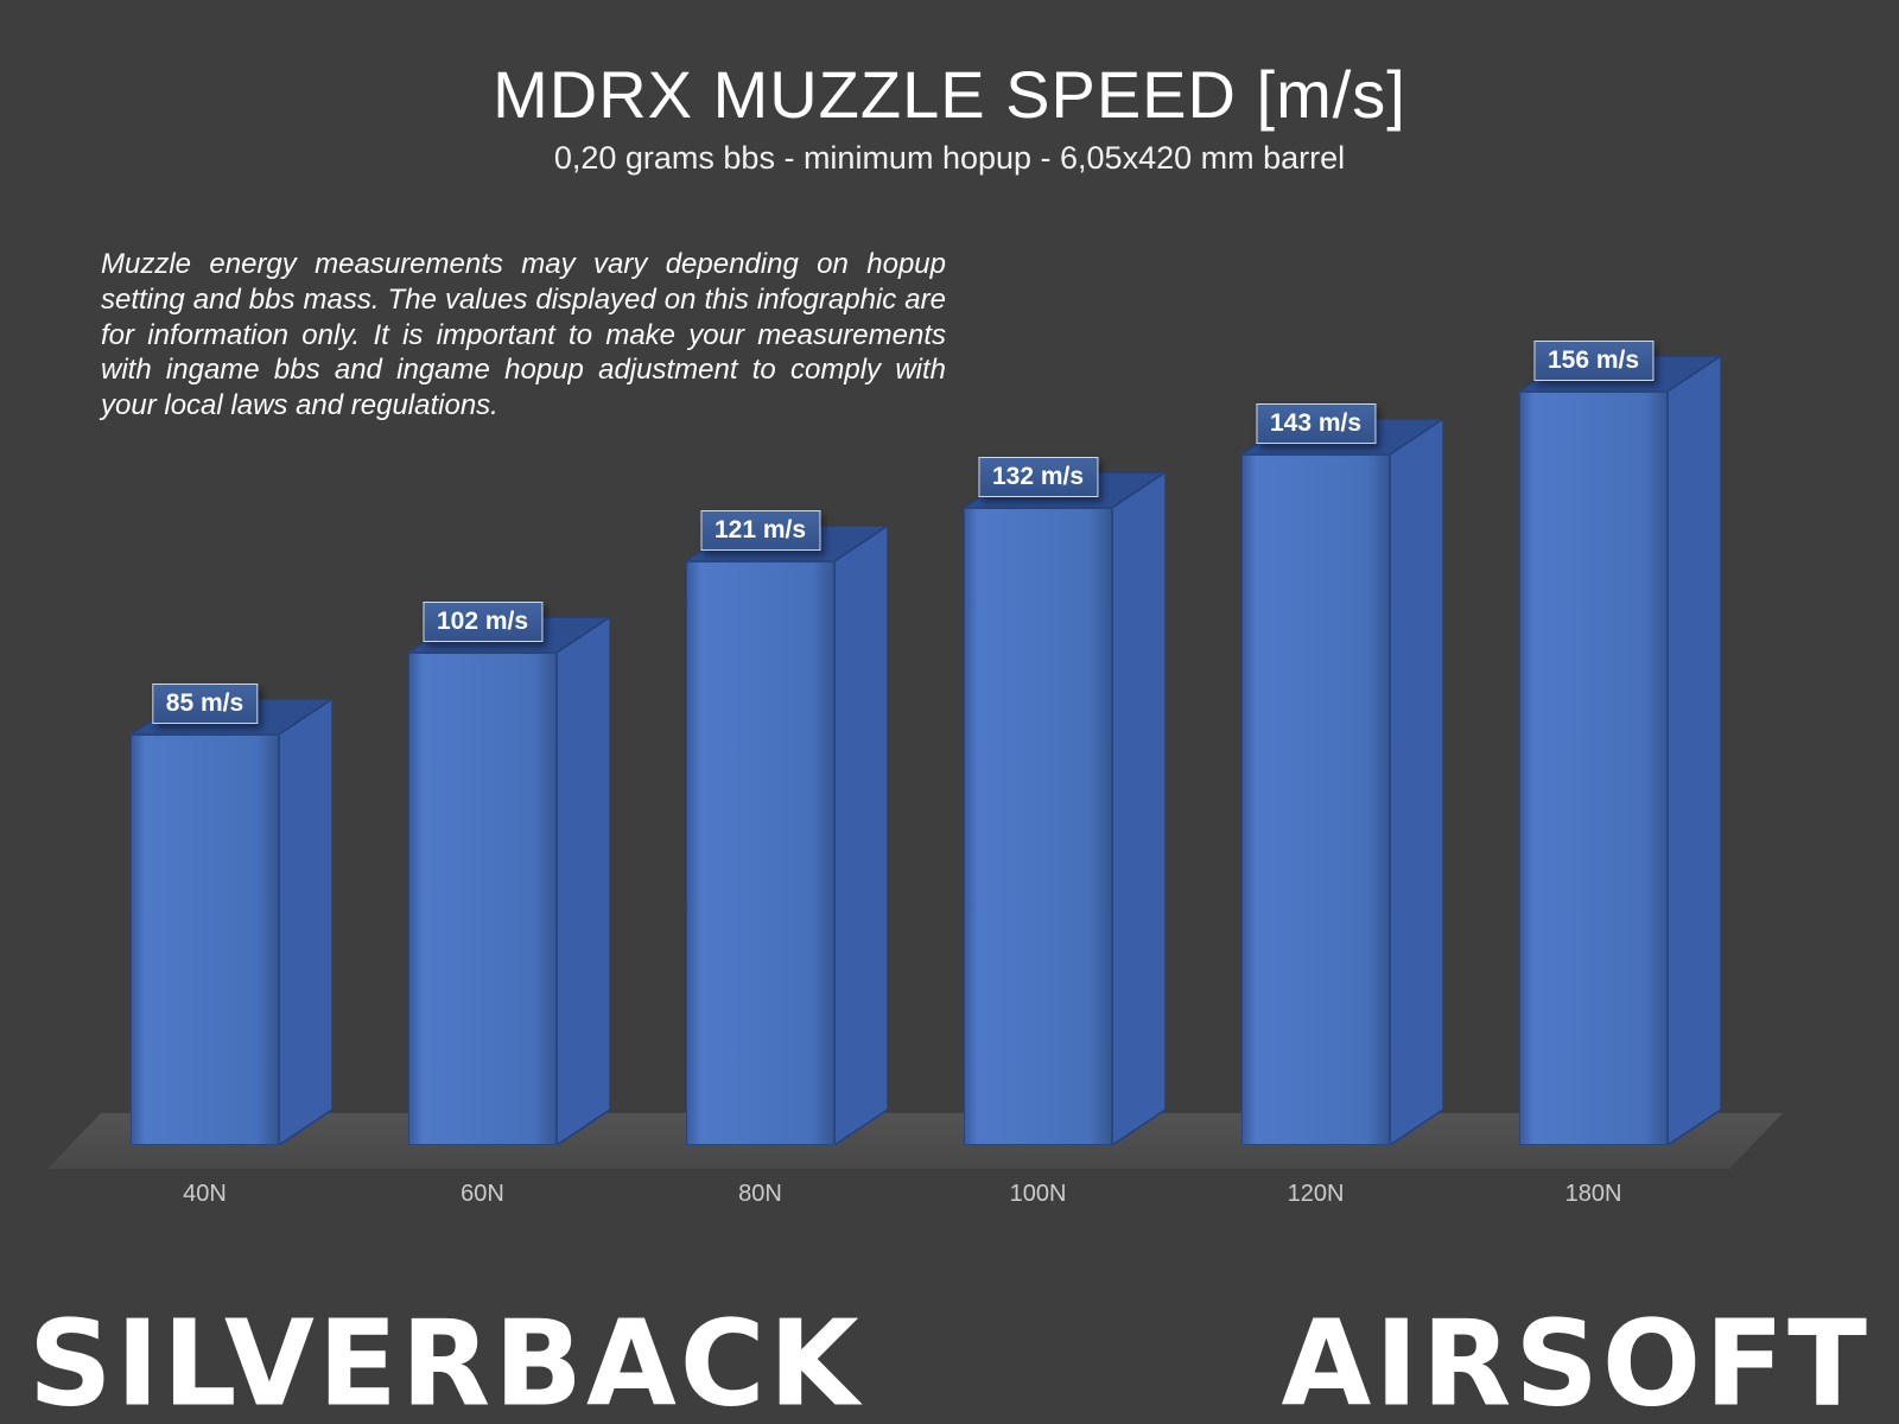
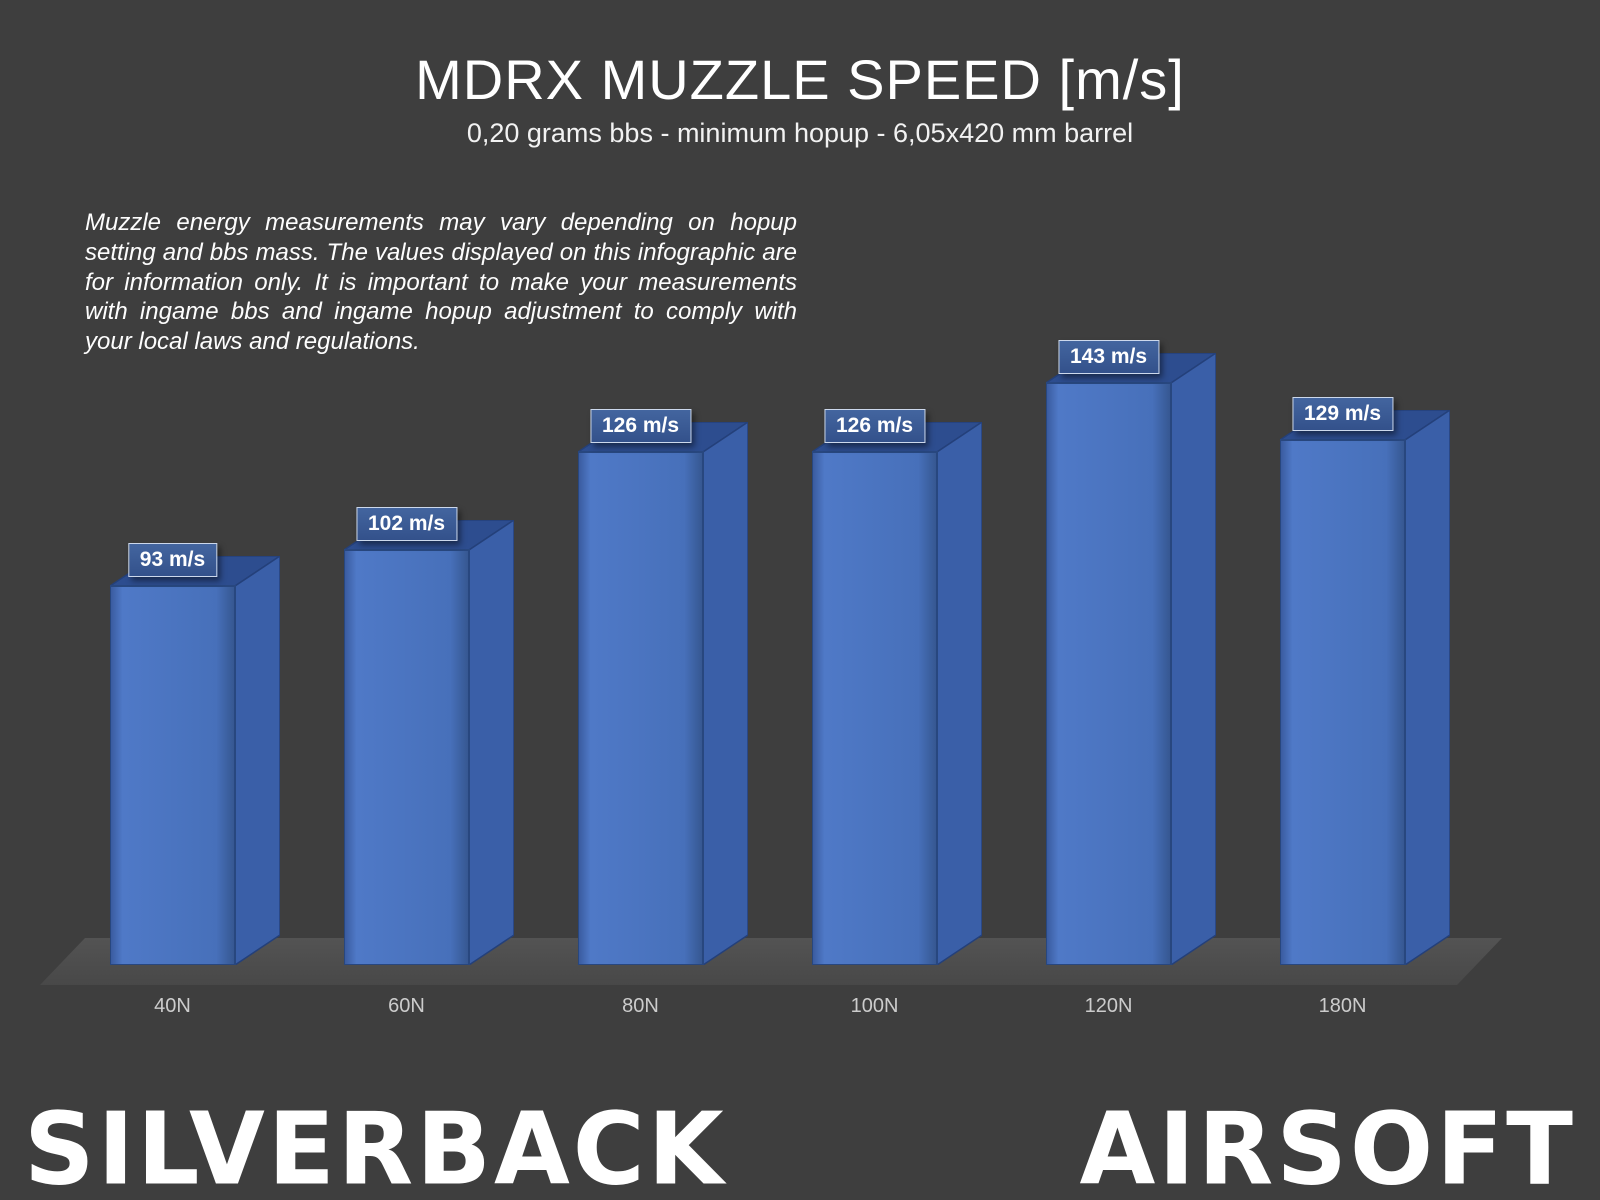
40N: 85 -> 93
80N: 121 -> 126
100N: 132 -> 126
180N: 156 -> 129
